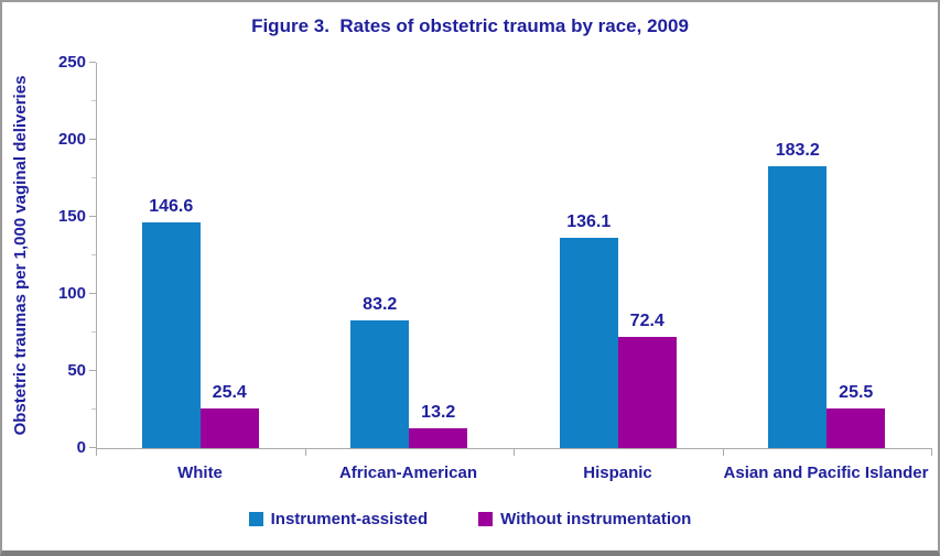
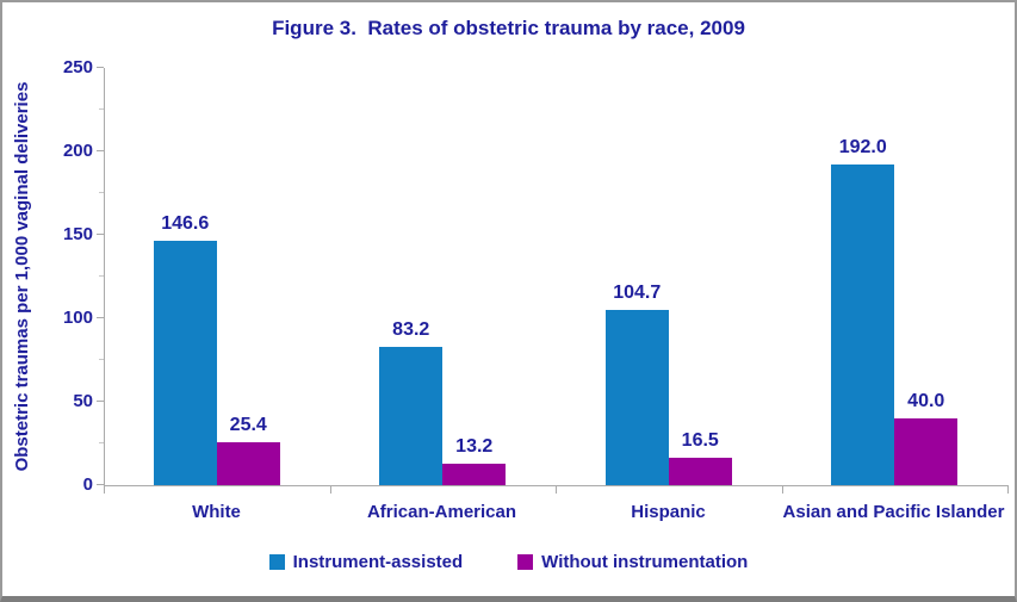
Instrument-assisted/Hispanic: 136.1 -> 104.7
Without instrumentation/Hispanic: 72.4 -> 16.5
Instrument-assisted/Asian and Pacific Islander: 183.2 -> 192.0
Without instrumentation/Asian and Pacific Islander: 25.5 -> 40.0
